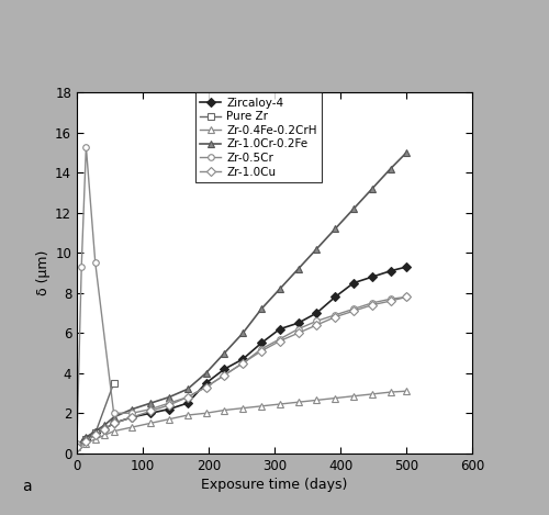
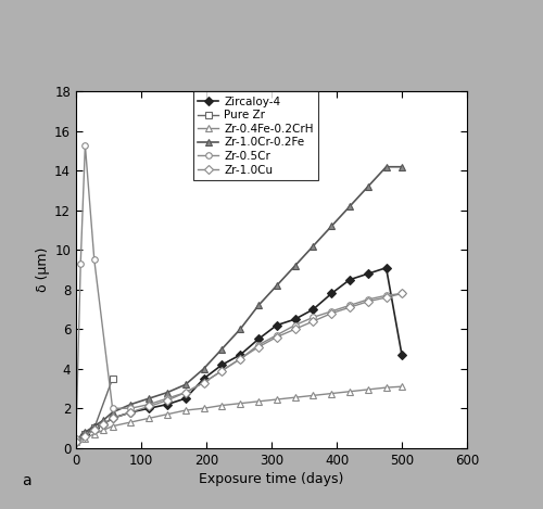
Zircaloy-4/500: 9.3 -> 4.7
Zr-1.0Cr-0.2Fe/500: 15.0 -> 14.2
